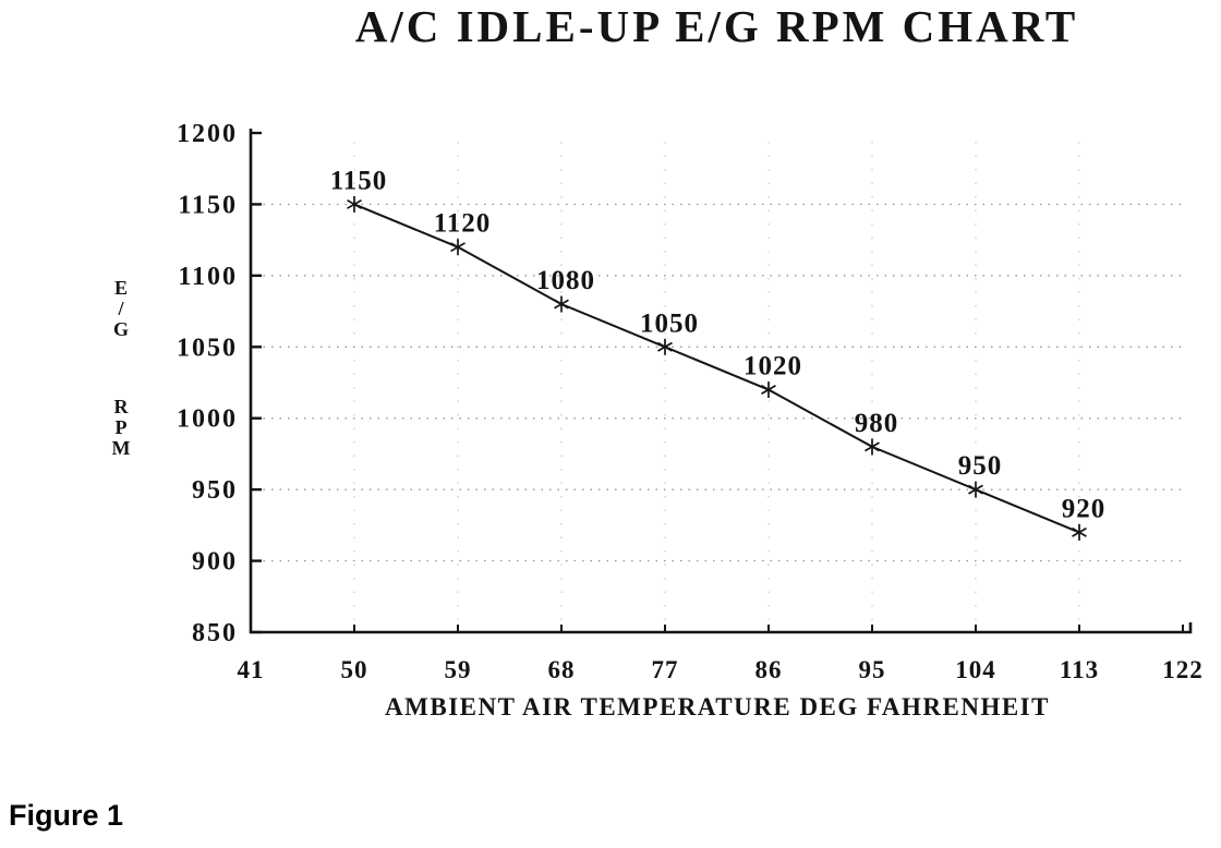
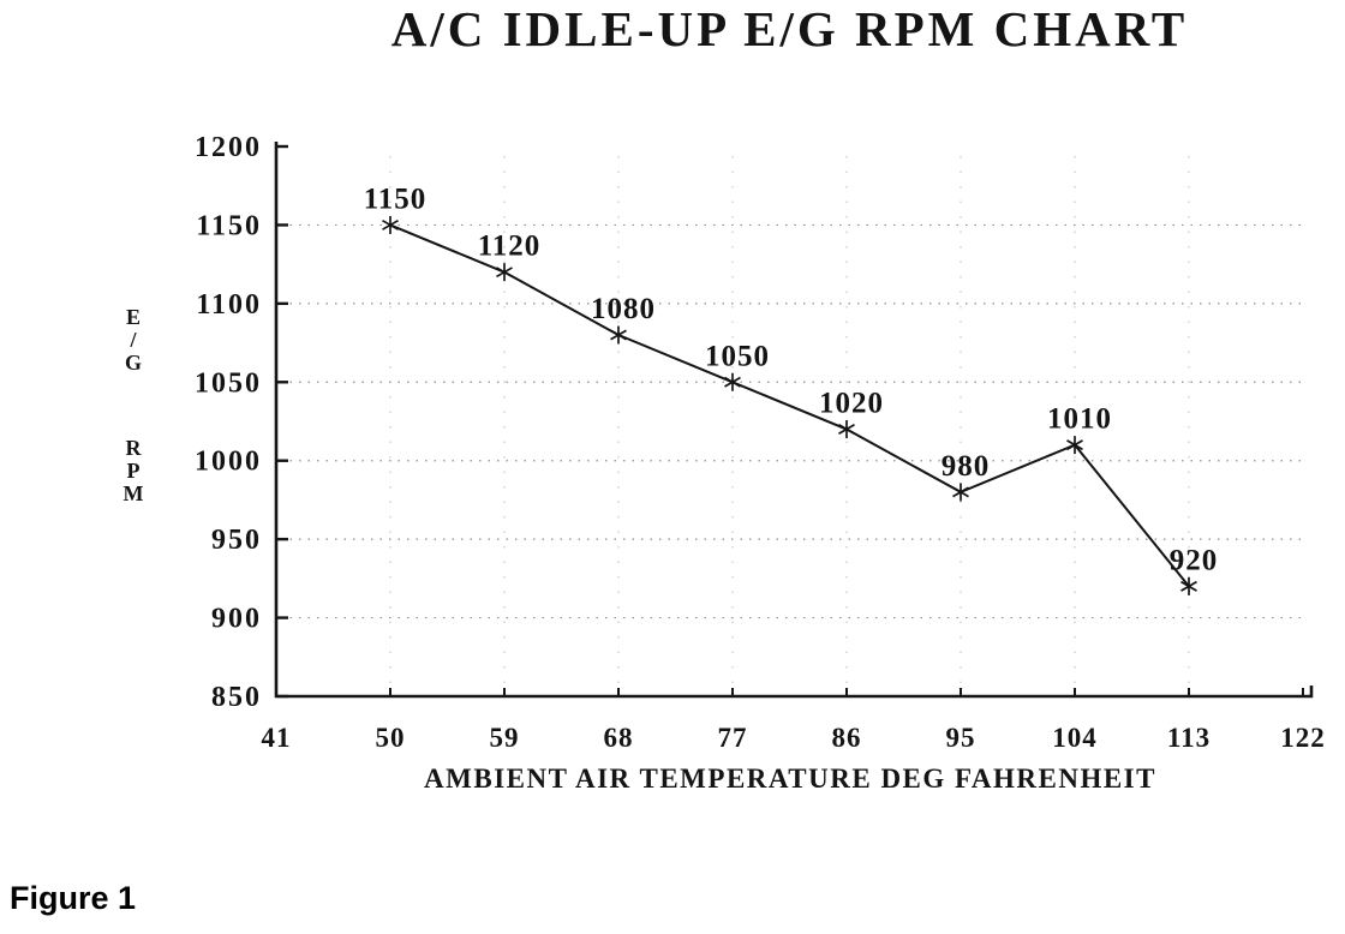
104: 950 -> 1010
